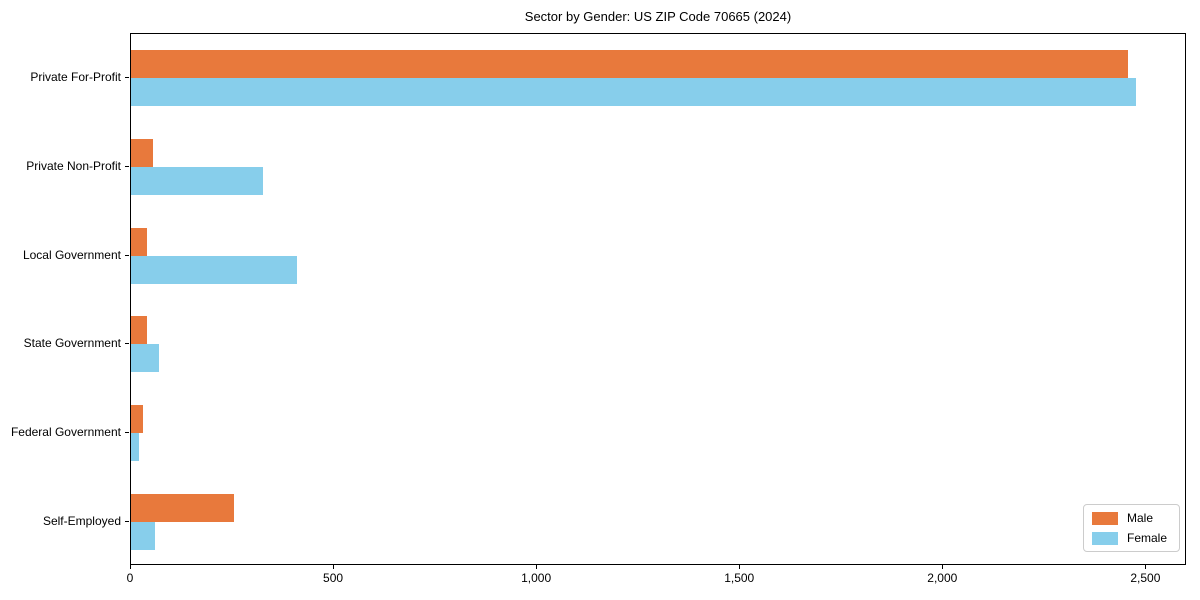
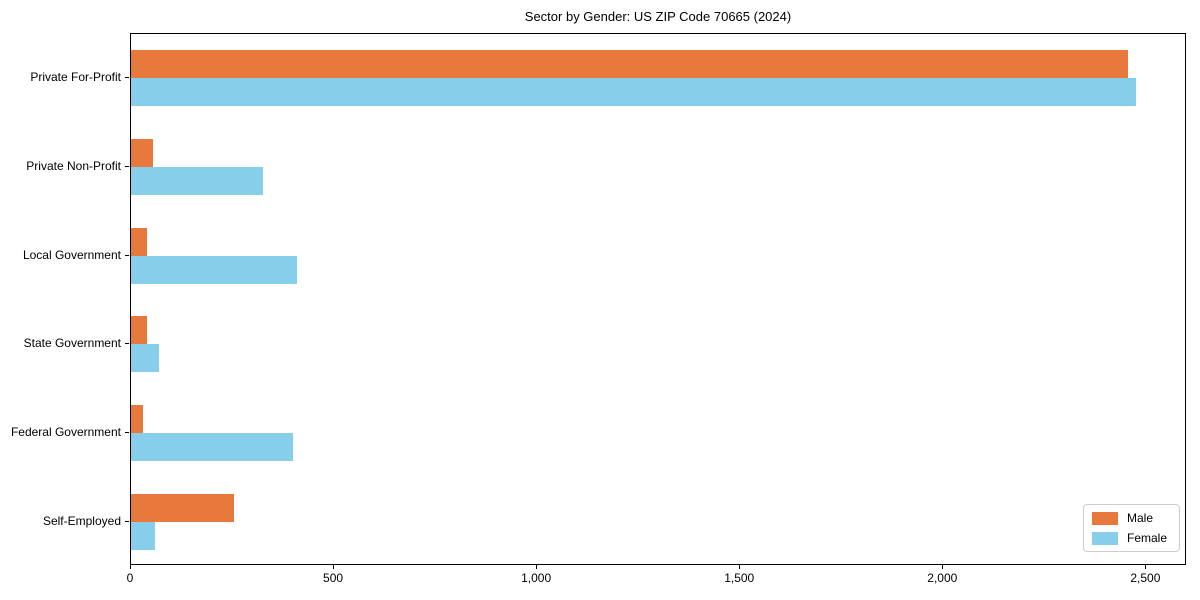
Female/Federal Government: 20 -> 400
